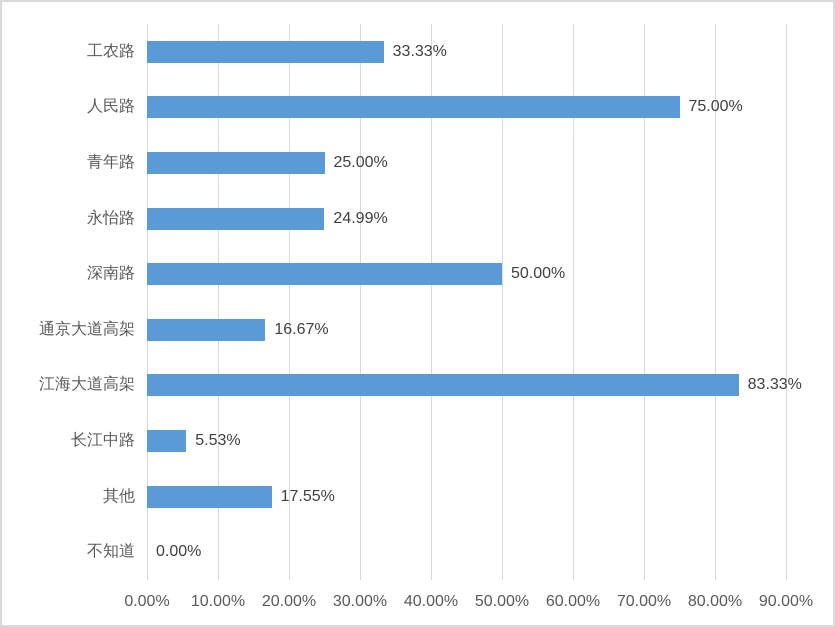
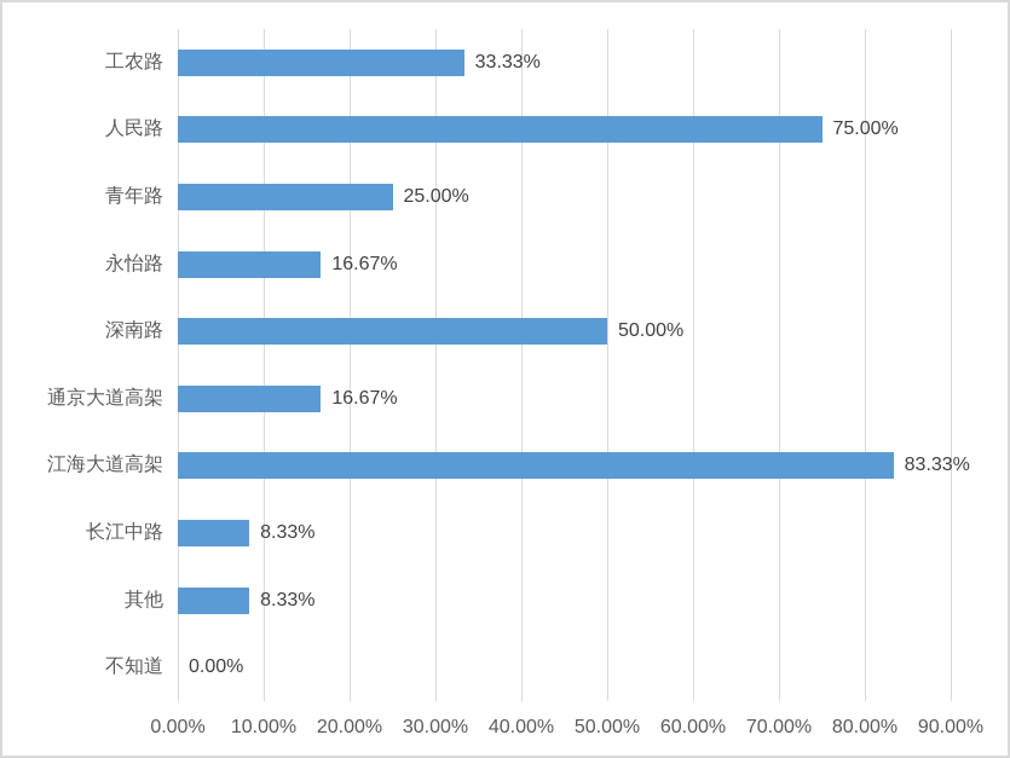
永怡路: 24.99% -> 16.67%
长江中路: 5.53% -> 8.33%
其他: 17.55% -> 8.33%
